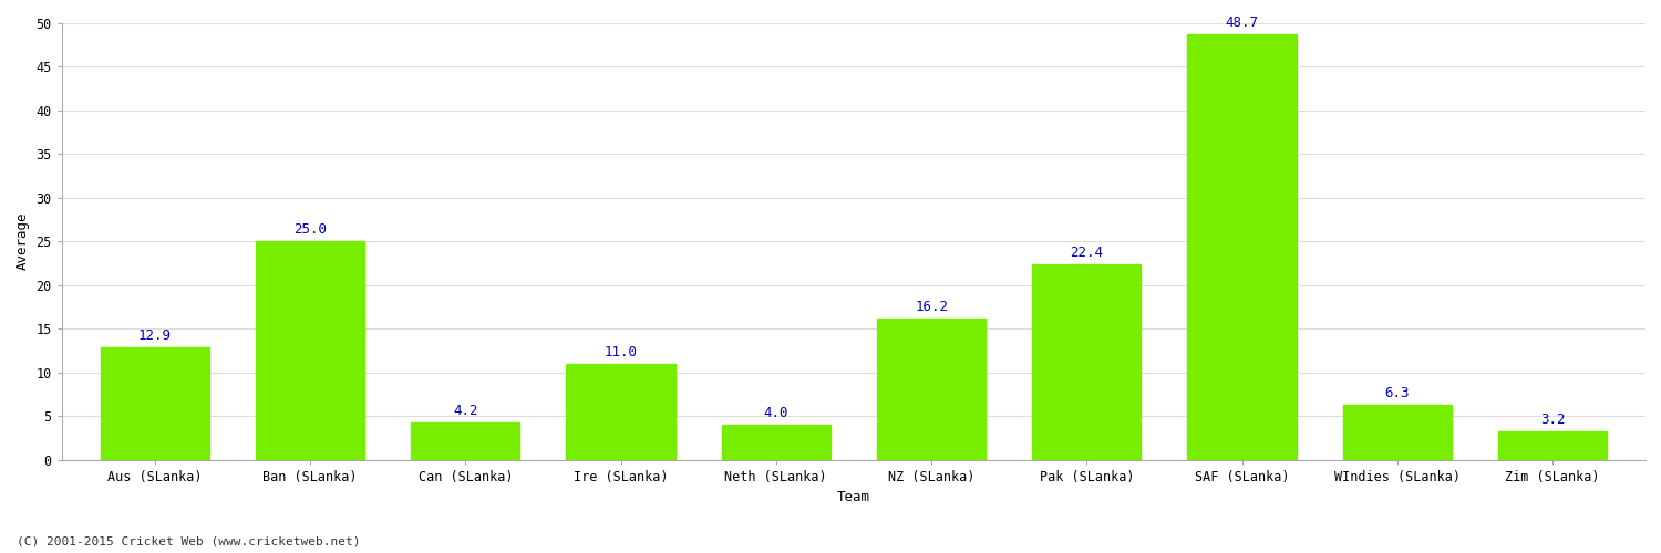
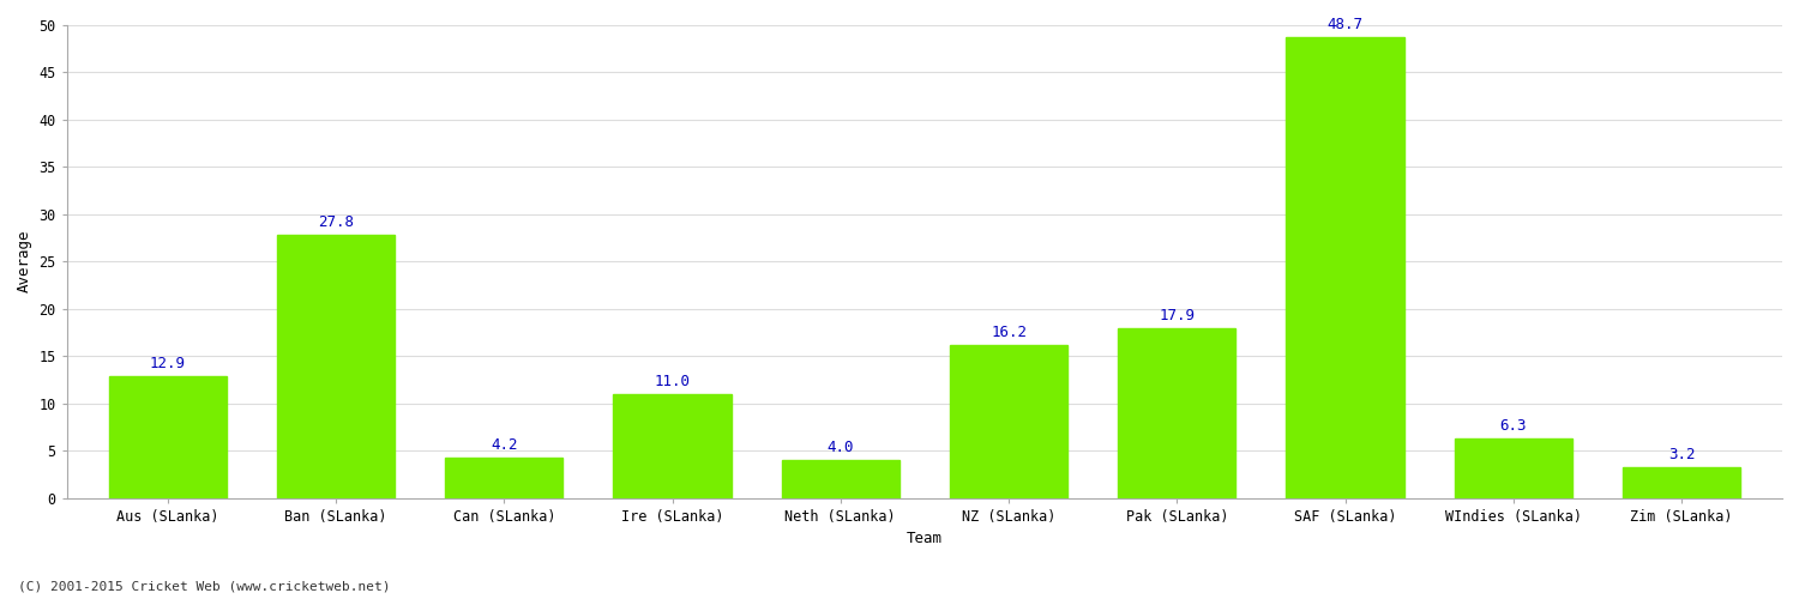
Ban (SLanka): 25.0 -> 27.8
Pak (SLanka): 22.4 -> 17.9
